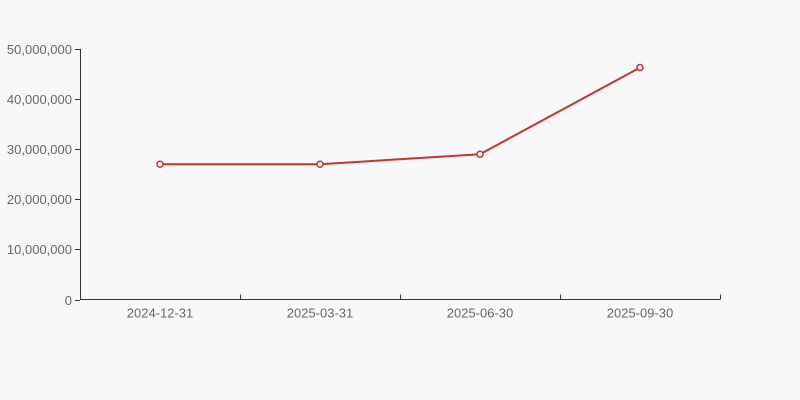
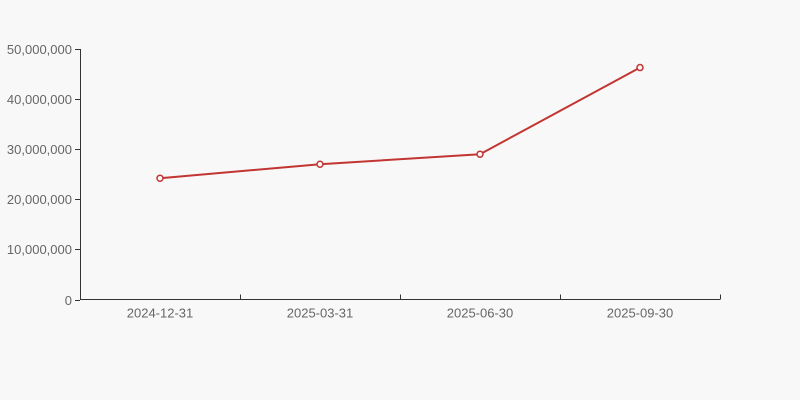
2024-12-31: 27000000 -> 24000000
